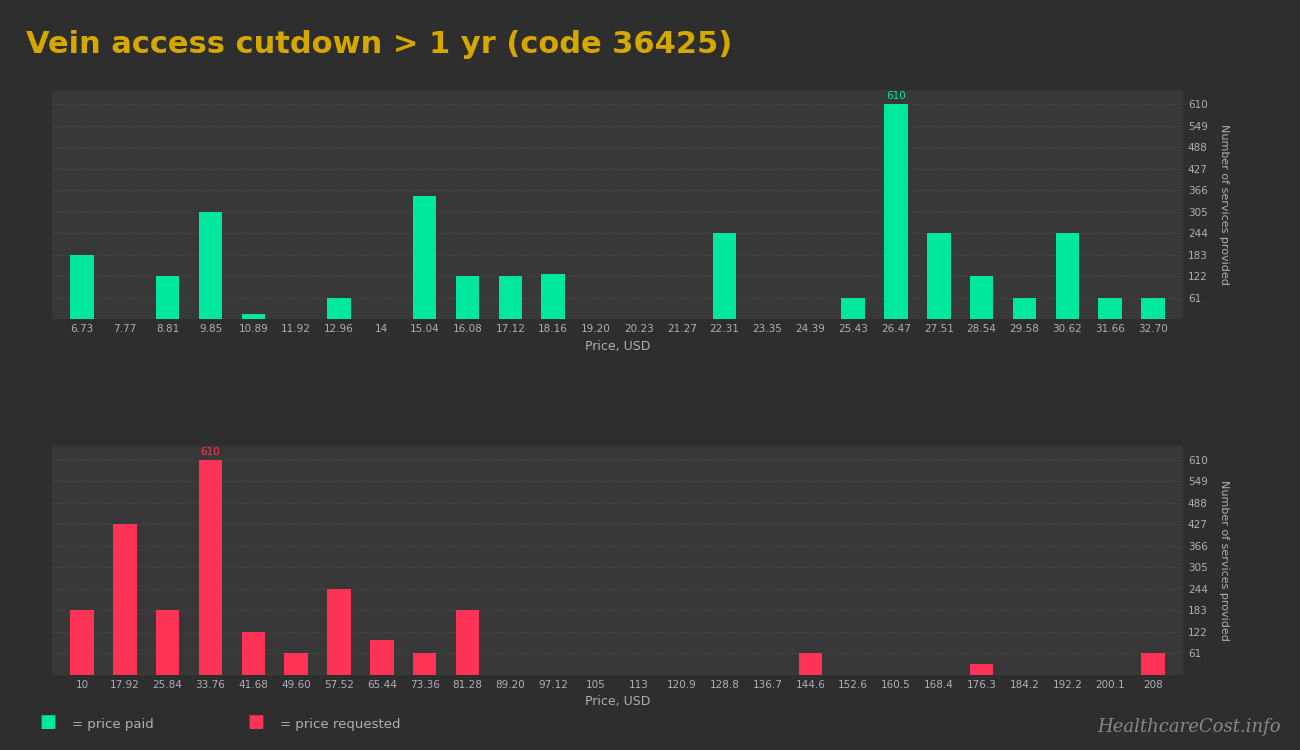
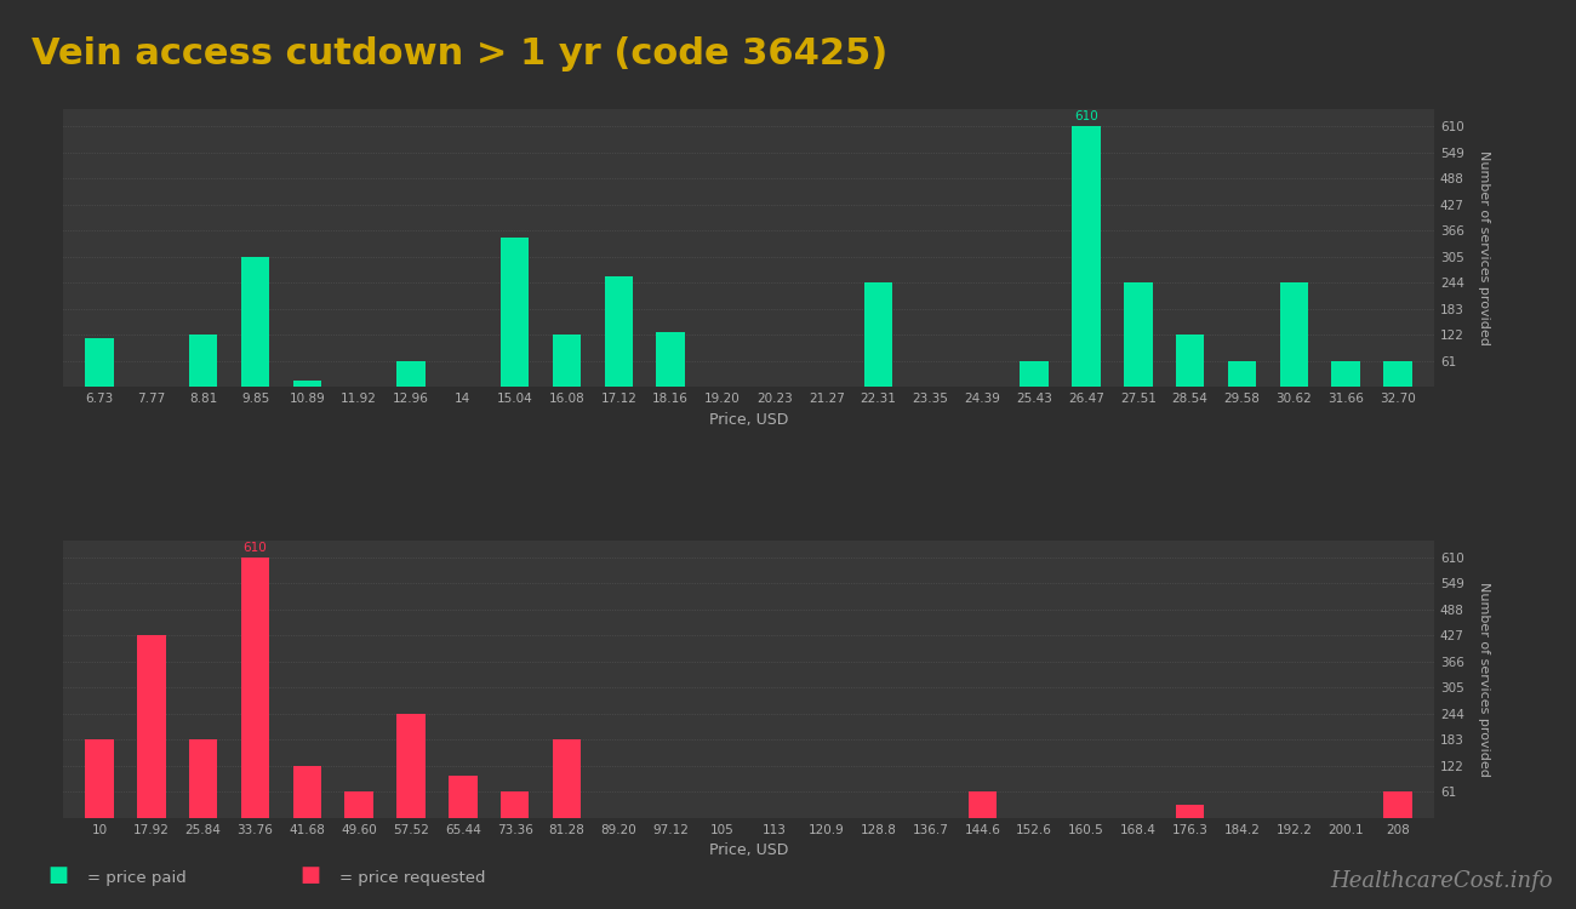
6.73: 183 -> 115
17.12: 122 -> 260
